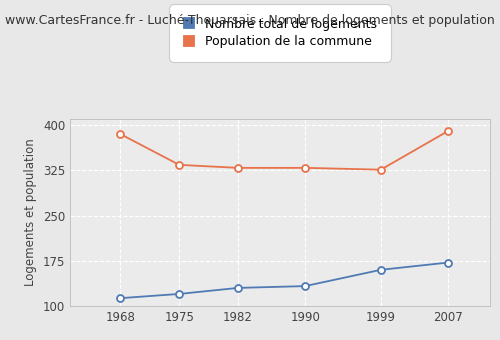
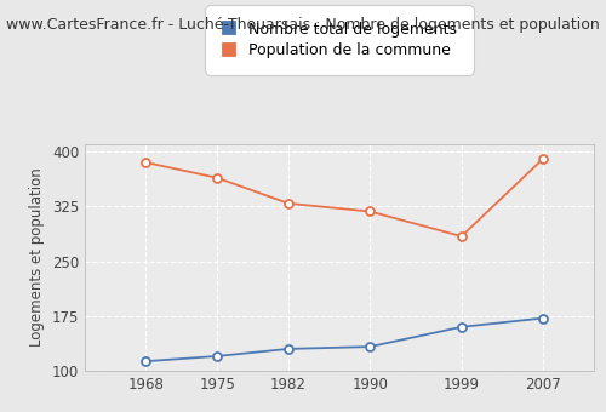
Population de la commune/1975: 334 -> 364
Population de la commune/1990: 329 -> 318
Population de la commune/1999: 326 -> 284
